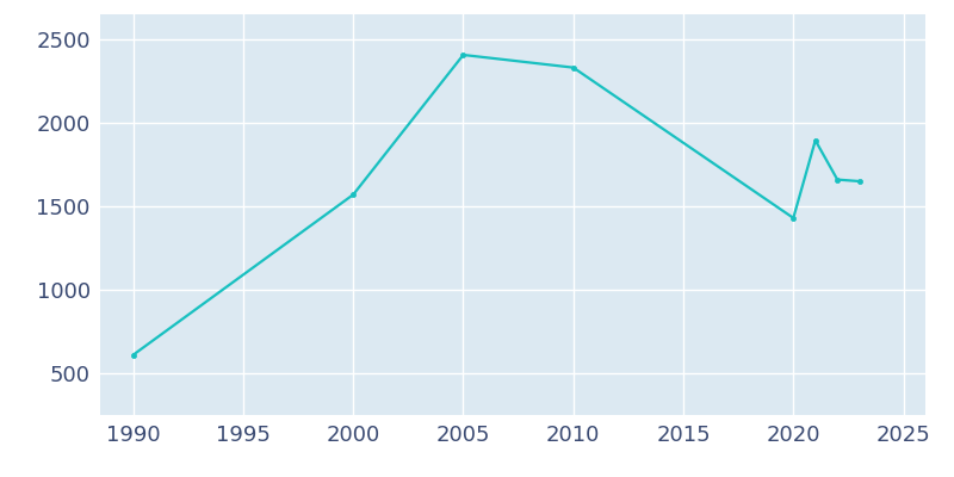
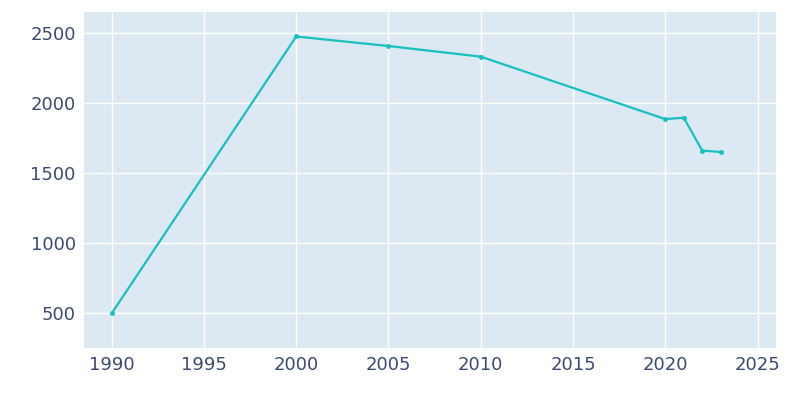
1990: 610 -> 500
2000: 1570 -> 2480
2020: 1430 -> 1880
